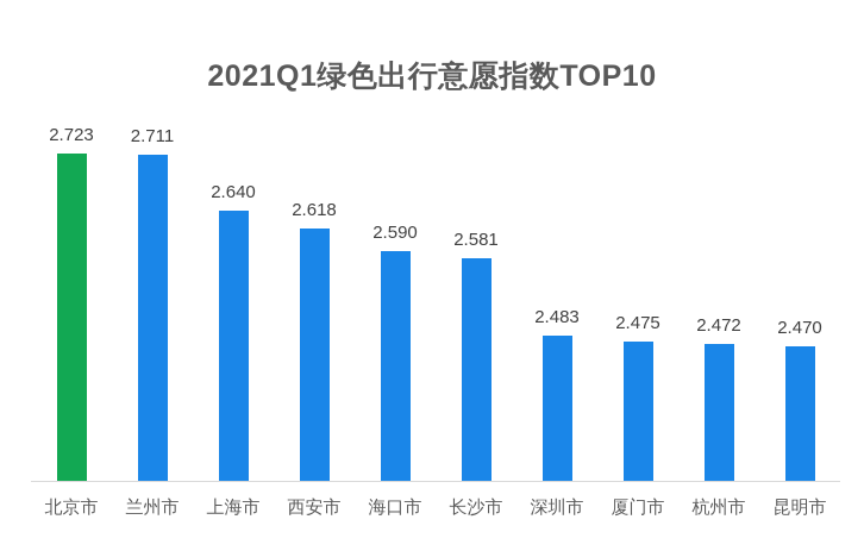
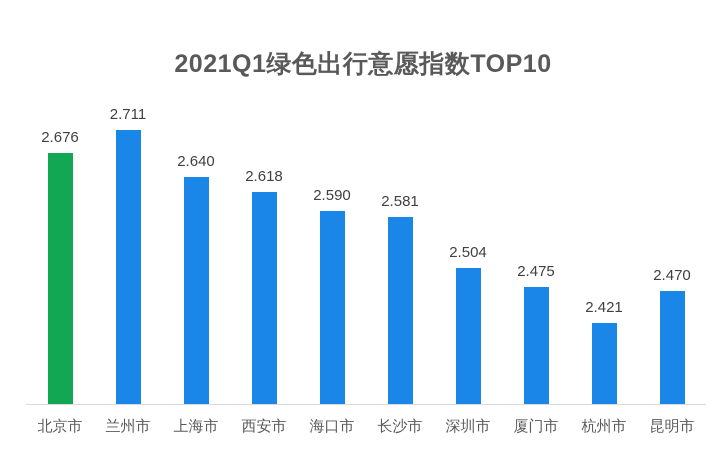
北京市: 2.723 -> 2.676
深圳市: 2.483 -> 2.504
杭州市: 2.472 -> 2.421
